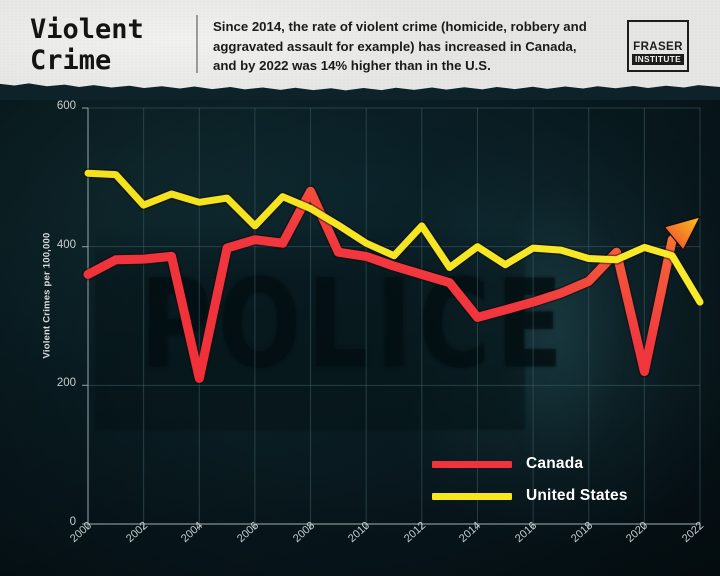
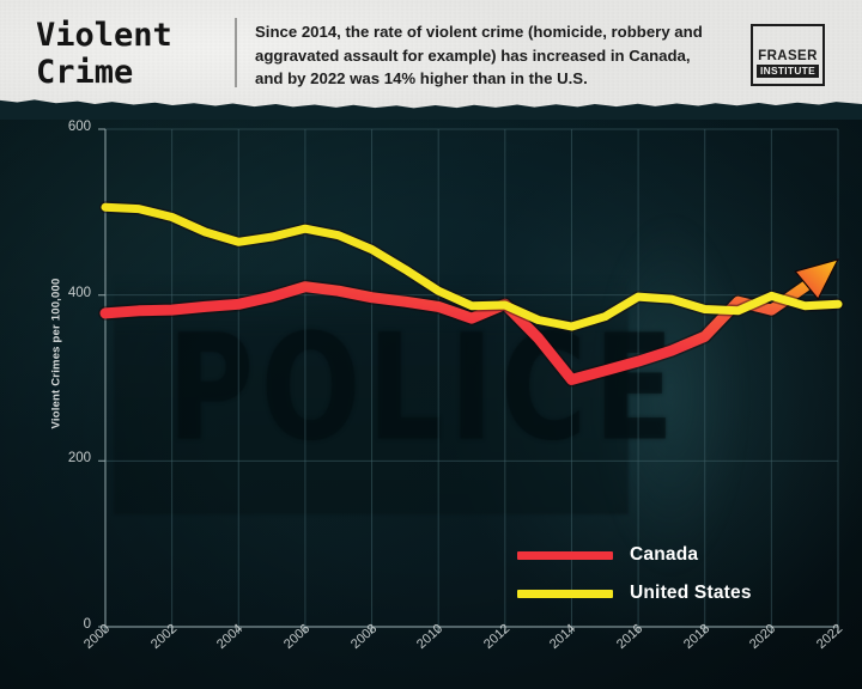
Canada/2000: 360 -> 380
United States/2002: 460 -> 490
Canada/2004: 210 -> 390
United States/2006: 430 -> 480
Canada/2008: 480 -> 400
Canada/2012: 360 -> 390
United States/2012: 430 -> 390
United States/2014: 400 -> 360
Canada/2020: 220 -> 380
United States/2022: 320 -> 390
